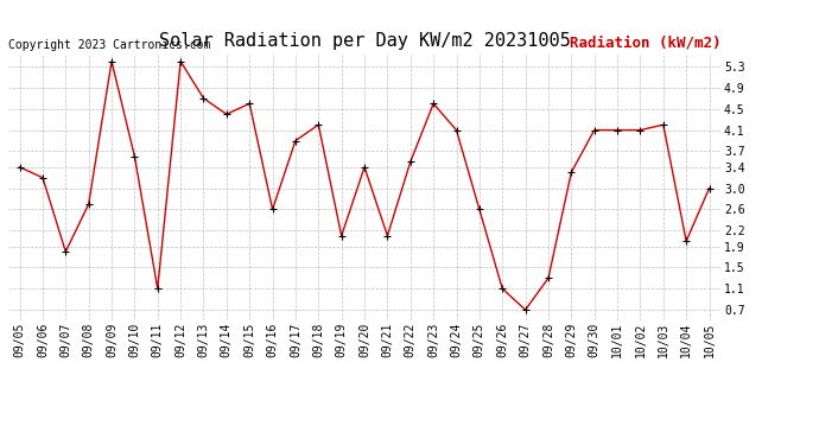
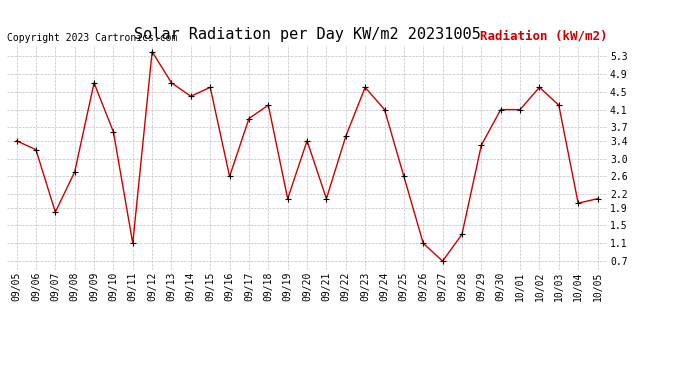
09/09: 5.4 -> 4.7
10/02: 4.1 -> 4.6
10/05: 3.0 -> 2.1
